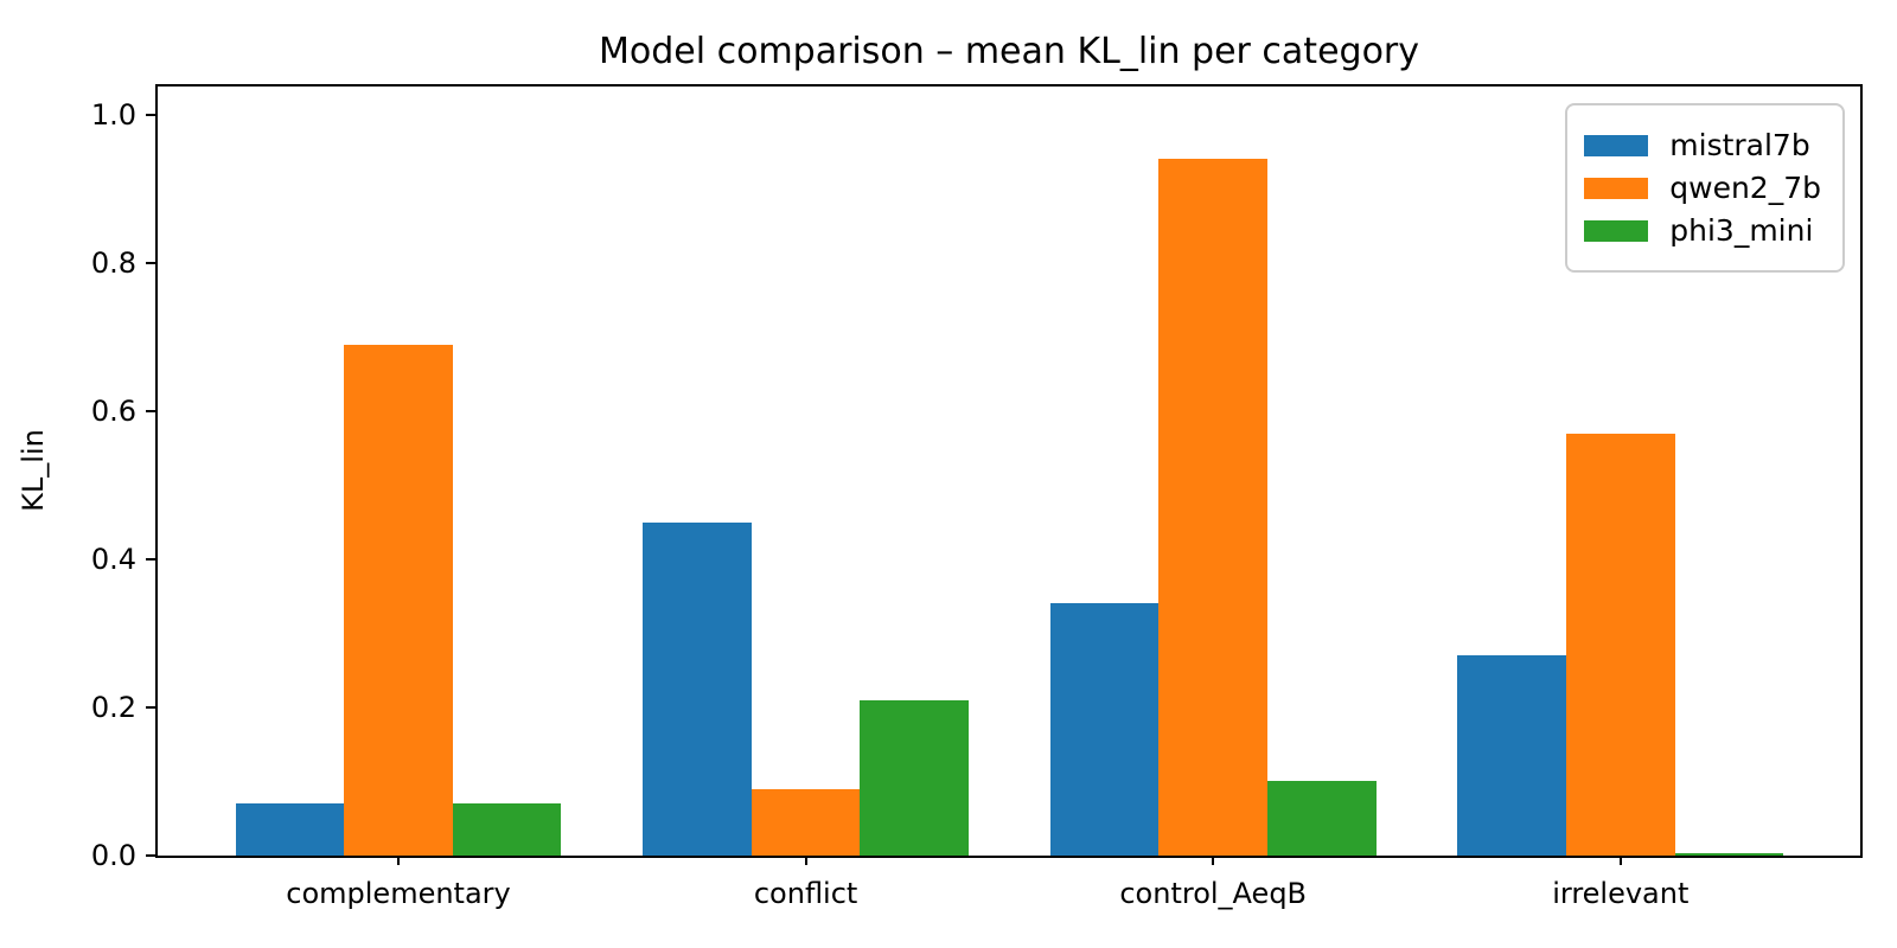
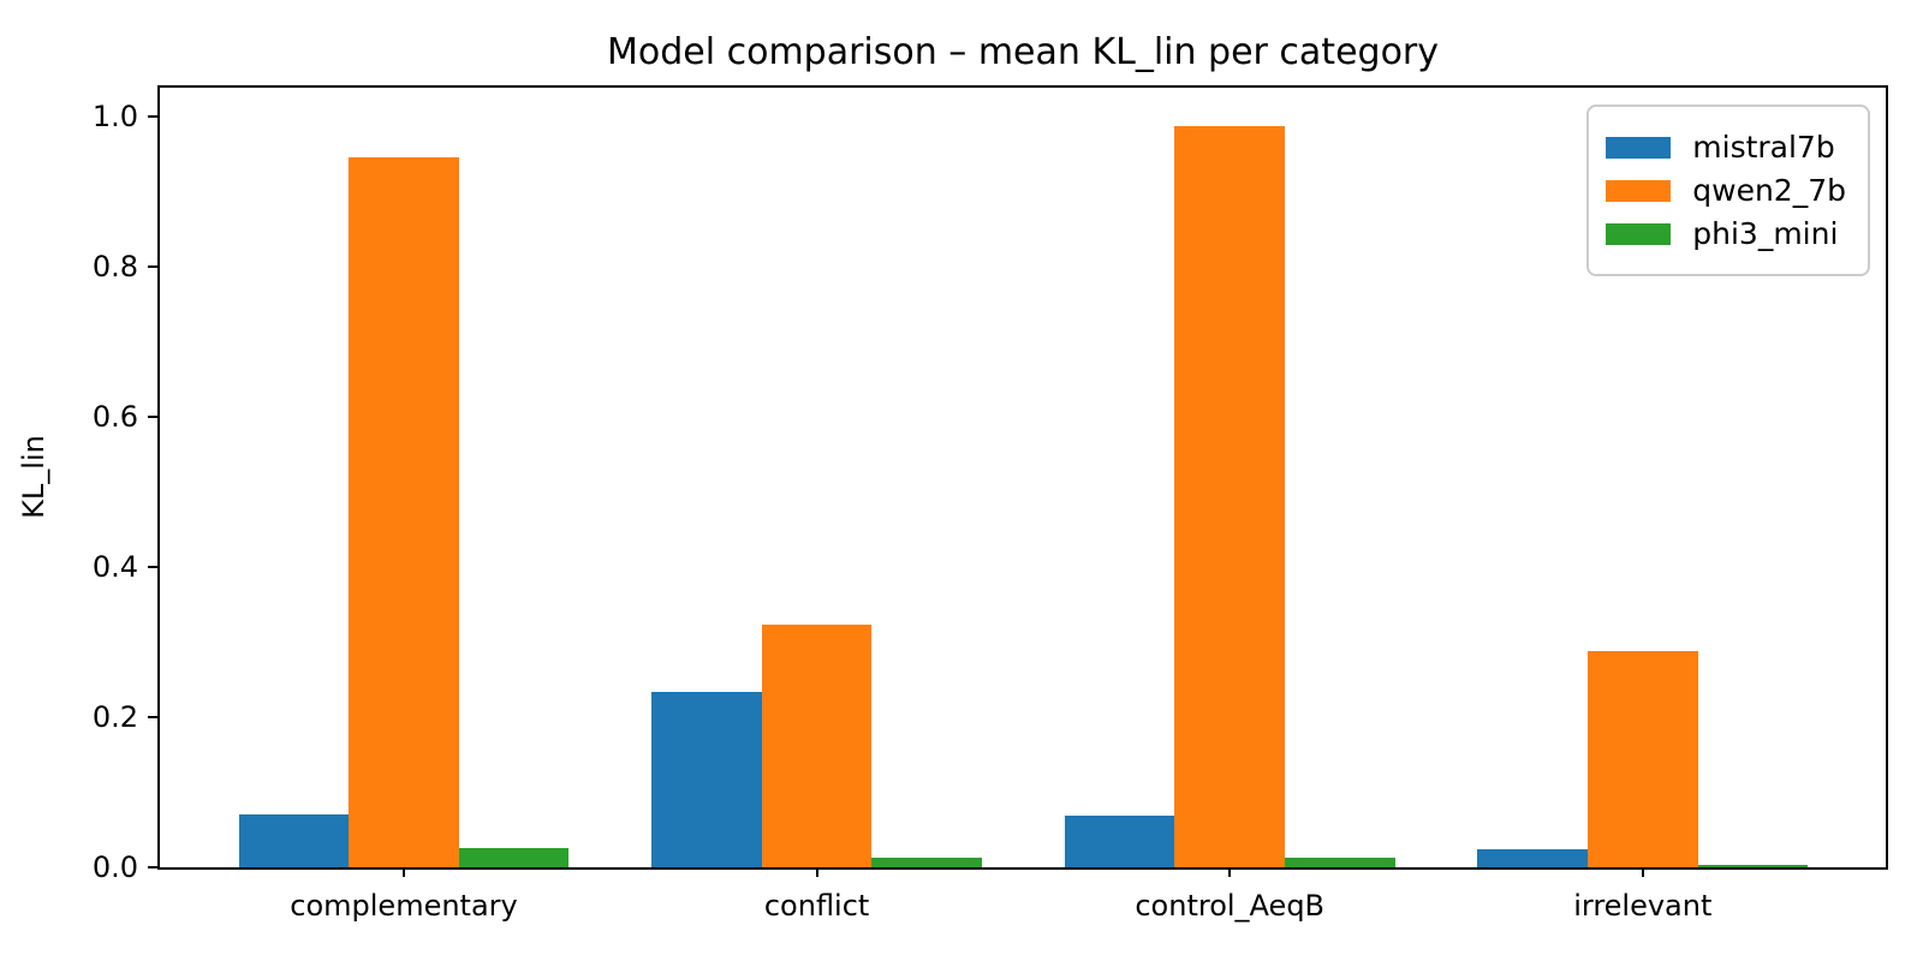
qwen2_7b/complementary: 0.69 -> 0.94
phi3_mini/complementary: 0.07 -> 0.03
mistral7b/conflict: 0.45 -> 0.23
qwen2_7b/conflict: 0.09 -> 0.32
phi3_mini/conflict: 0.21 -> 0.01
mistral7b/control_AeqB: 0.34 -> 0.07
qwen2_7b/control_AeqB: 0.94 -> 0.99
phi3_mini/control_AeqB: 0.10 -> 0.01
mistral7b/irrelevant: 0.27 -> 0.02
qwen2_7b/irrelevant: 0.57 -> 0.29
